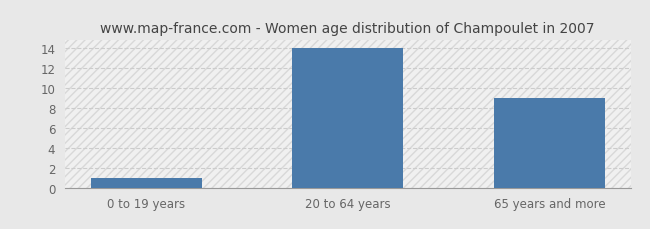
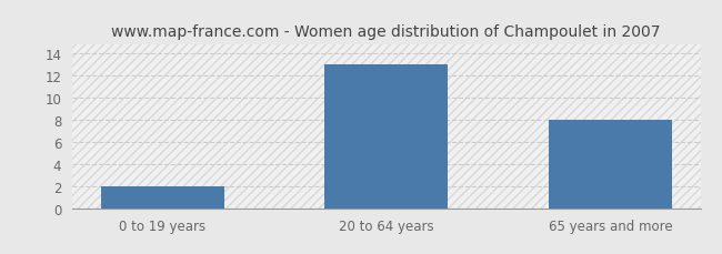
0 to 19 years: 1 -> 2
20 to 64 years: 14 -> 13
65 years and more: 9 -> 8
